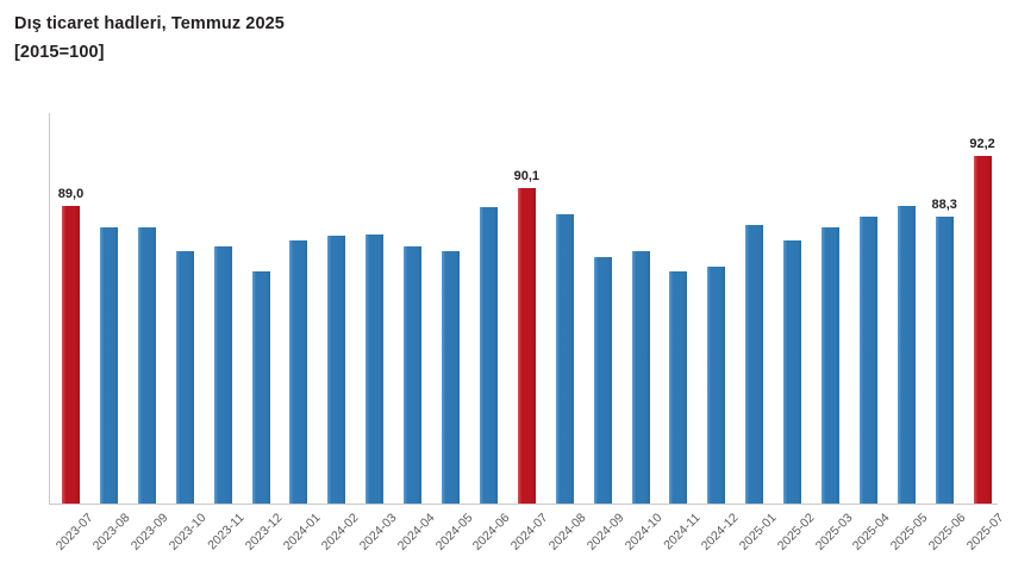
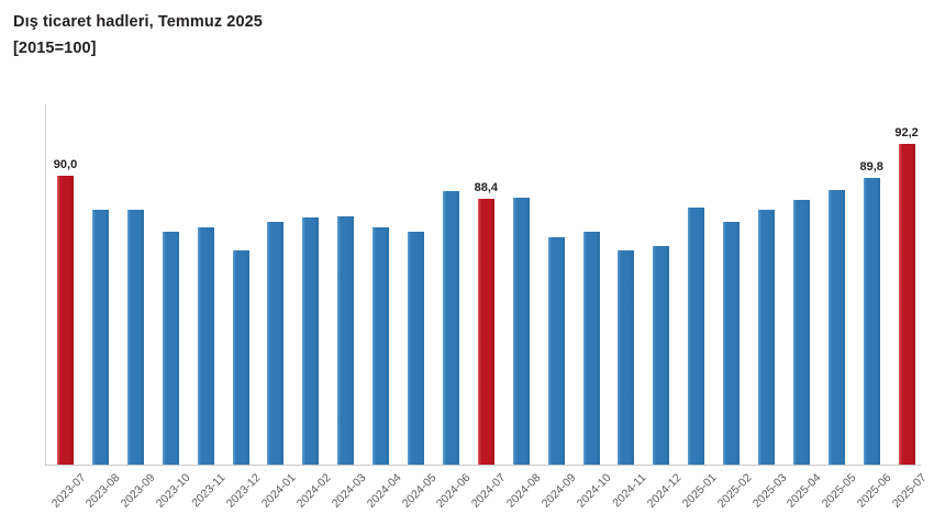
2023-07: 89,0 -> 90,0
2024-07: 90,1 -> 88,4
2025-06: 88,3 -> 89,8
